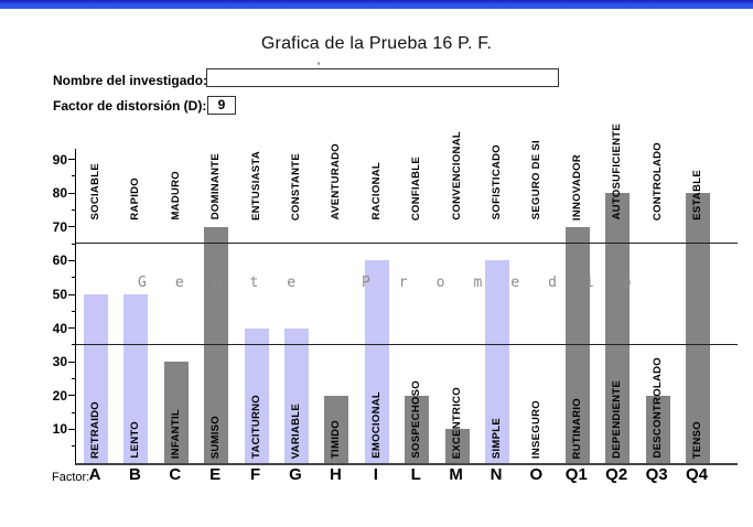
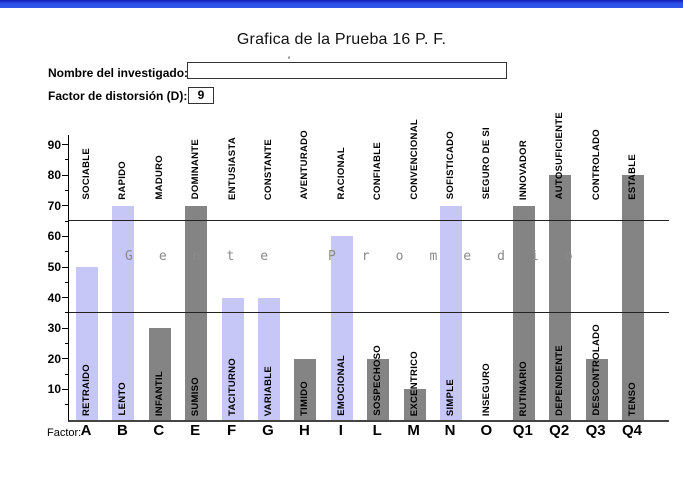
B: 50 -> 70
N: 60 -> 70
